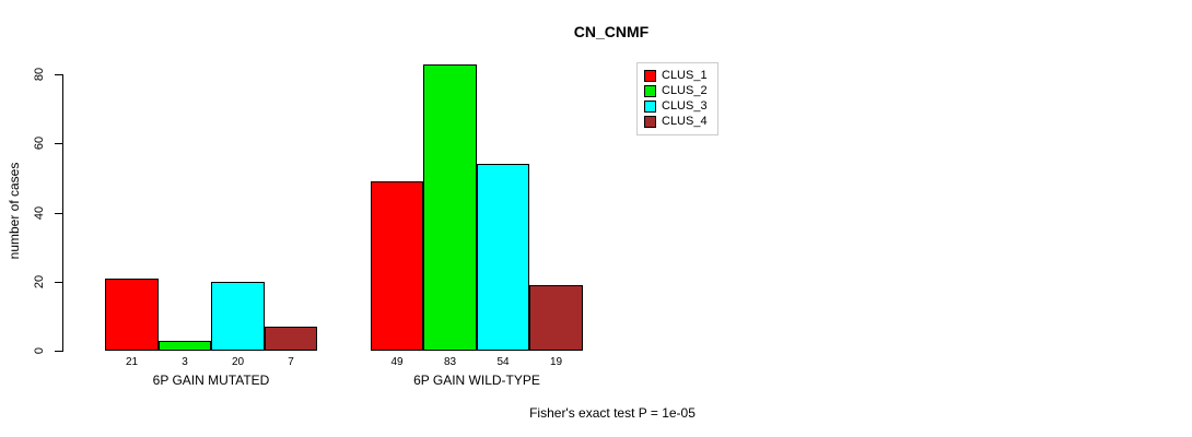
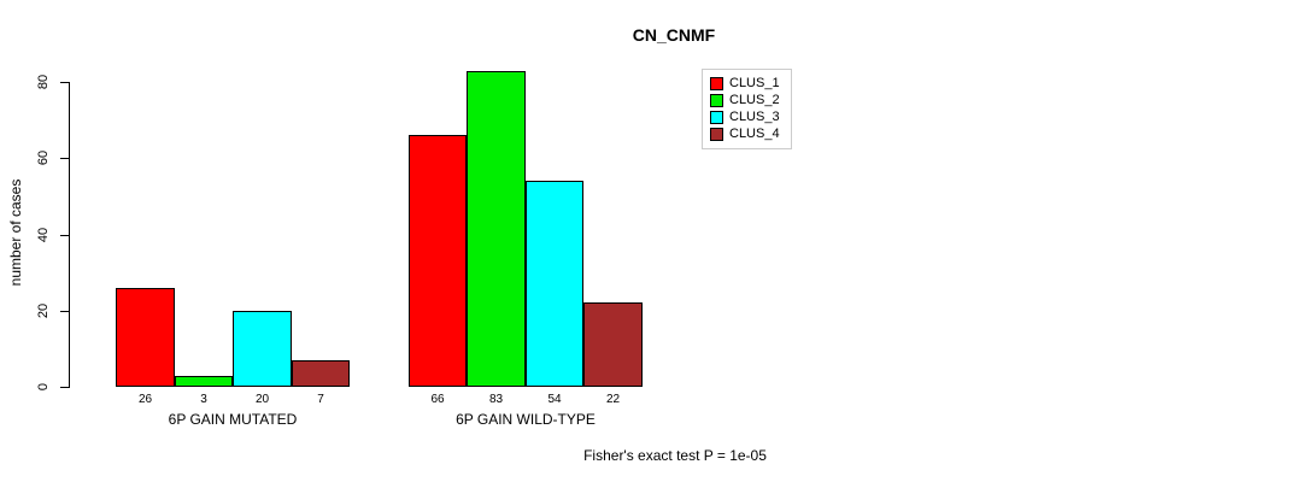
CLUS_1/6P GAIN MUTATED: 21 -> 26
CLUS_1/6P GAIN WILD-TYPE: 49 -> 66
CLUS_4/6P GAIN WILD-TYPE: 19 -> 22
